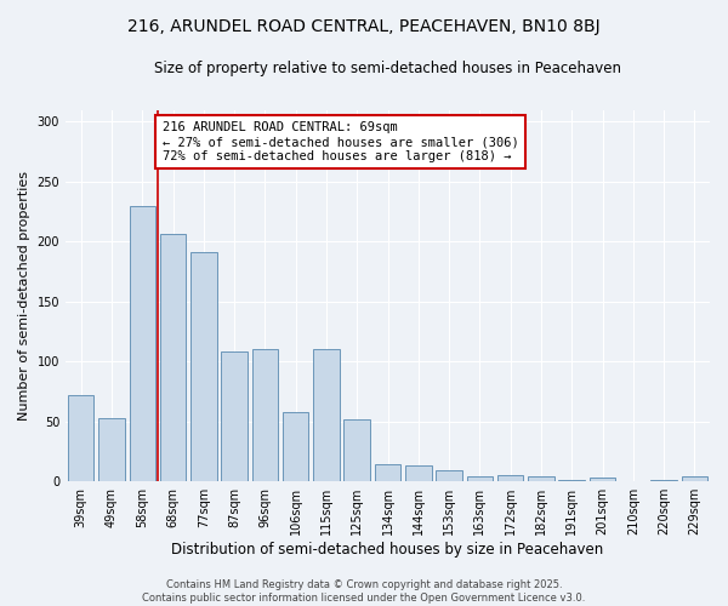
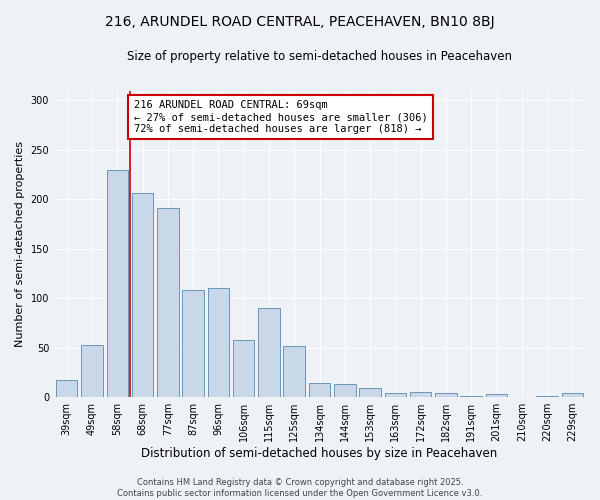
39sqm: 72 -> 17
115sqm: 110 -> 90
